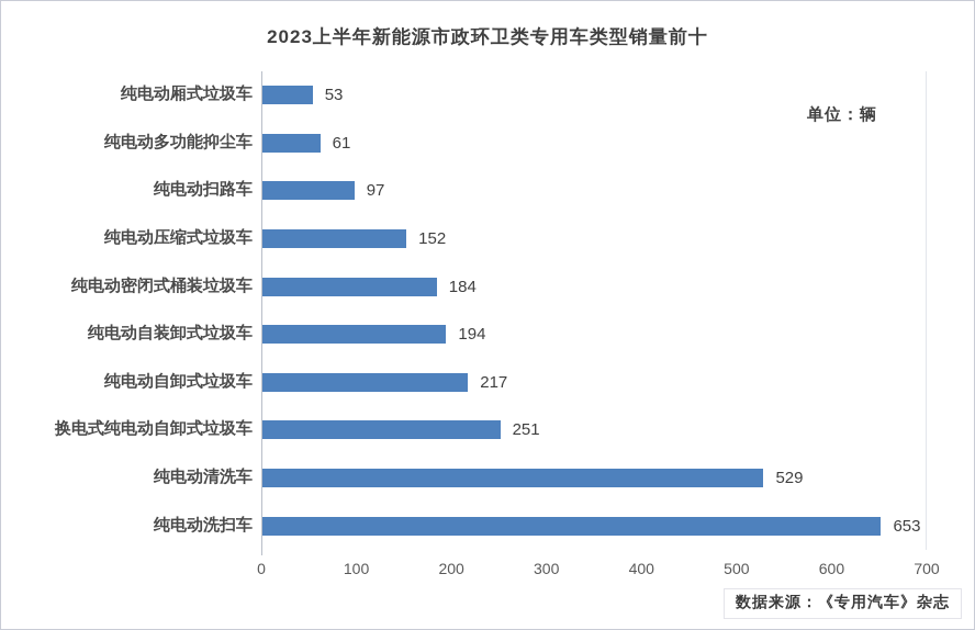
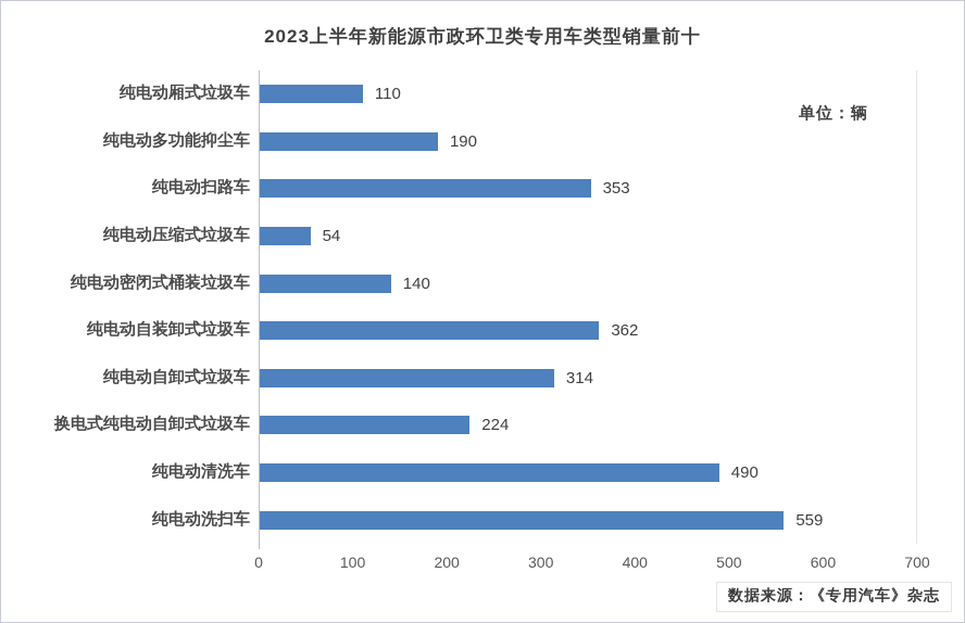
纯电动厢式垃圾车: 53 -> 110
纯电动多功能抑尘车: 61 -> 190
纯电动扫路车: 97 -> 353
纯电动压缩式垃圾车: 152 -> 54
纯电动密闭式桶装垃圾车: 184 -> 140
纯电动自装卸式垃圾车: 194 -> 362
纯电动自卸式垃圾车: 217 -> 314
换电式纯电动自卸式垃圾车: 251 -> 224
纯电动清洗车: 529 -> 490
纯电动洗扫车: 653 -> 559
